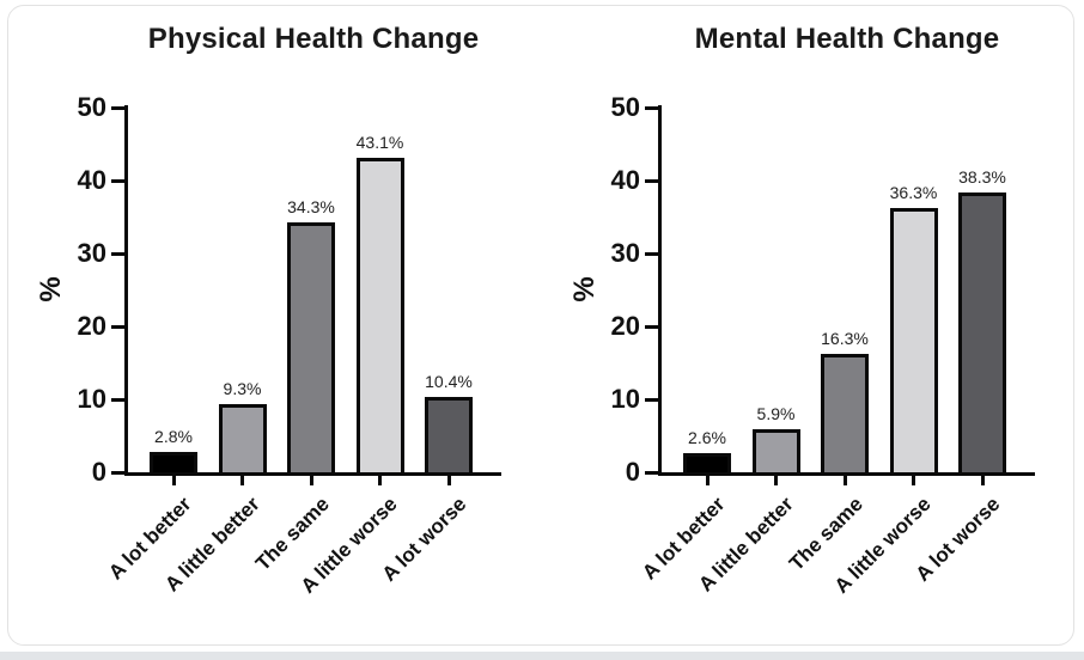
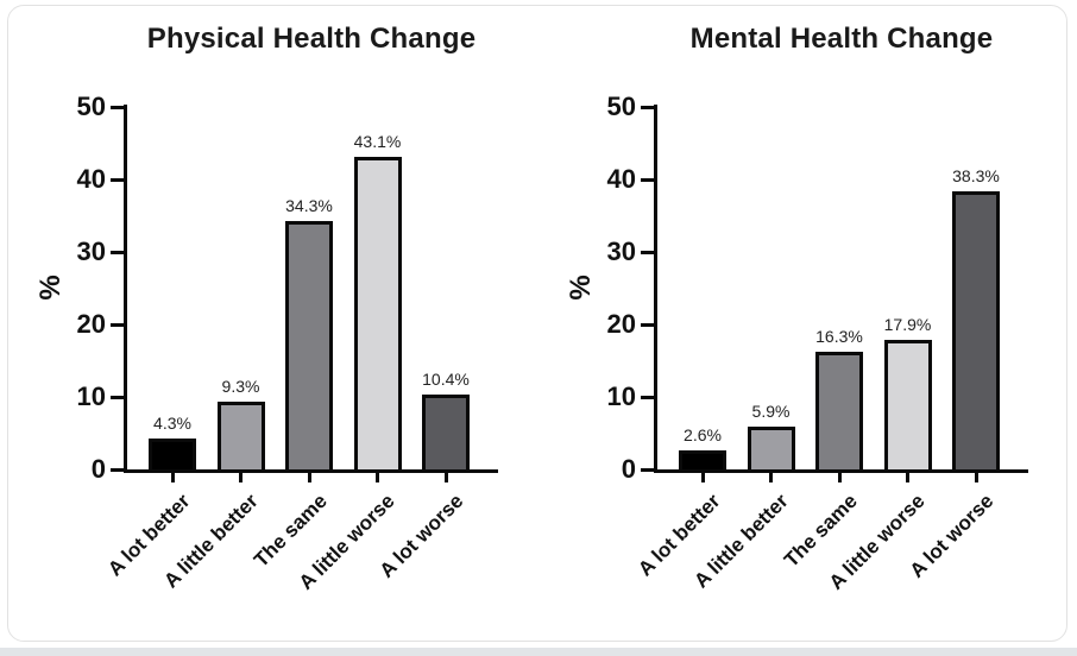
Physical Health Change/A lot better: 2.8% -> 4.3%
Mental Health Change/A little worse: 36.3% -> 17.9%
